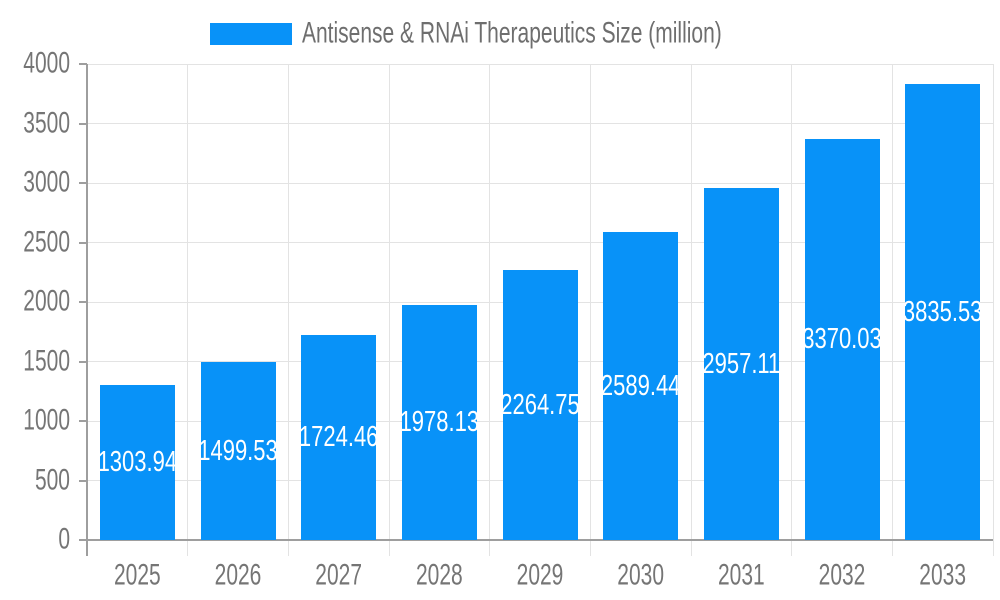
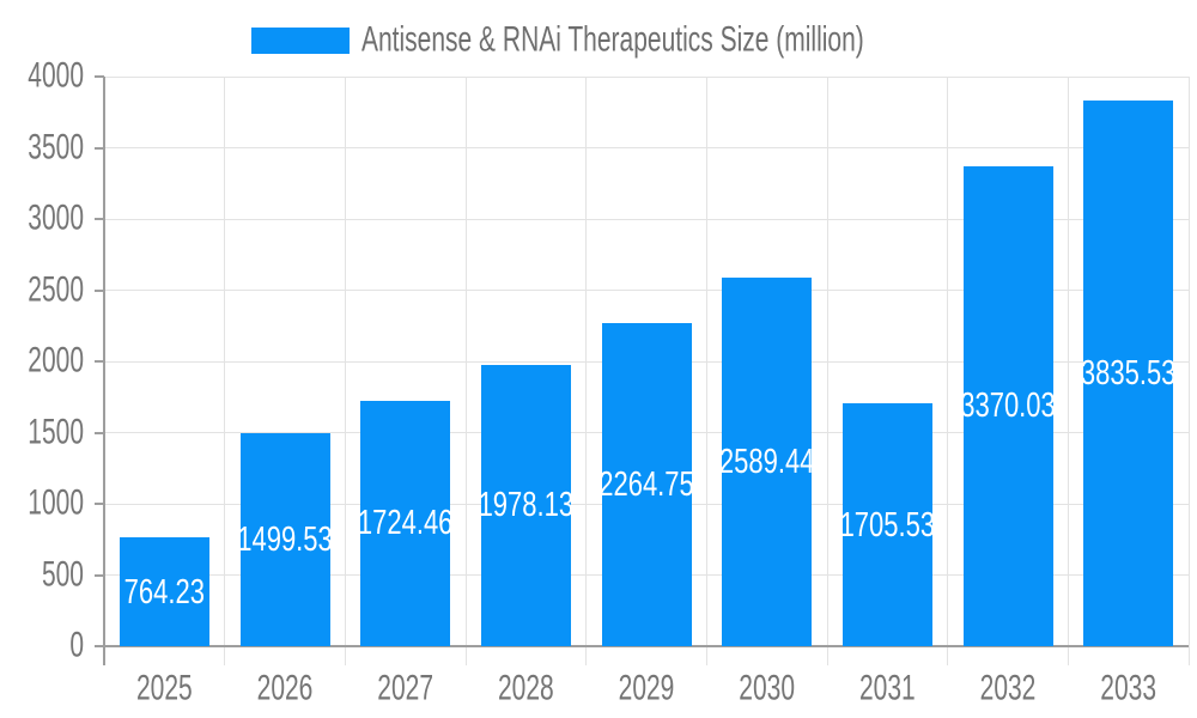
2025: 1303.94 -> 764.23
2031: 2957.11 -> 1705.53
